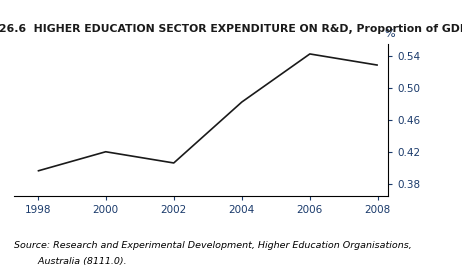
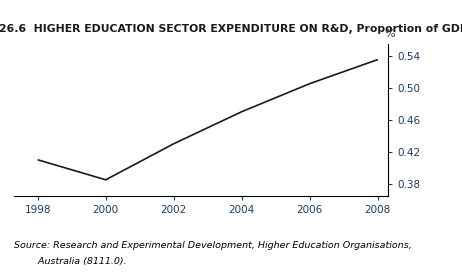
1998: 0.396 -> 0.410
2000: 0.420 -> 0.385
2002: 0.406 -> 0.430
2004: 0.482 -> 0.470
2006: 0.542 -> 0.505
2008: 0.528 -> 0.535
